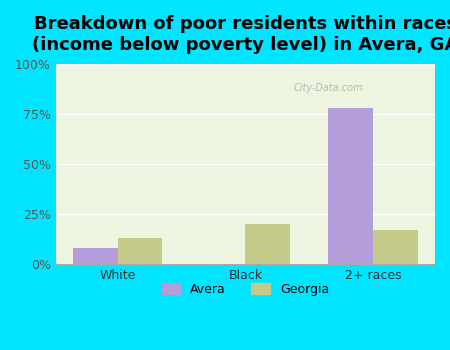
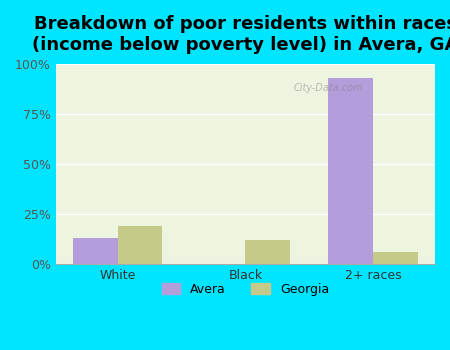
Avera/White: 8% -> 13%
Georgia/White: 13% -> 19%
Georgia/Black: 20% -> 12%
Avera/2+ races: 78% -> 93%
Georgia/2+ races: 17% -> 6%
